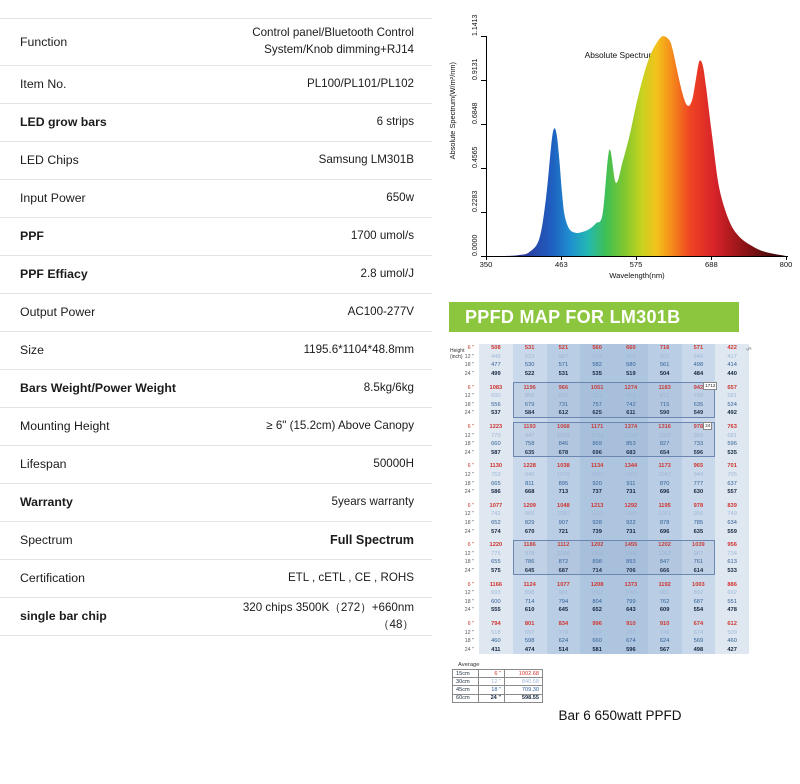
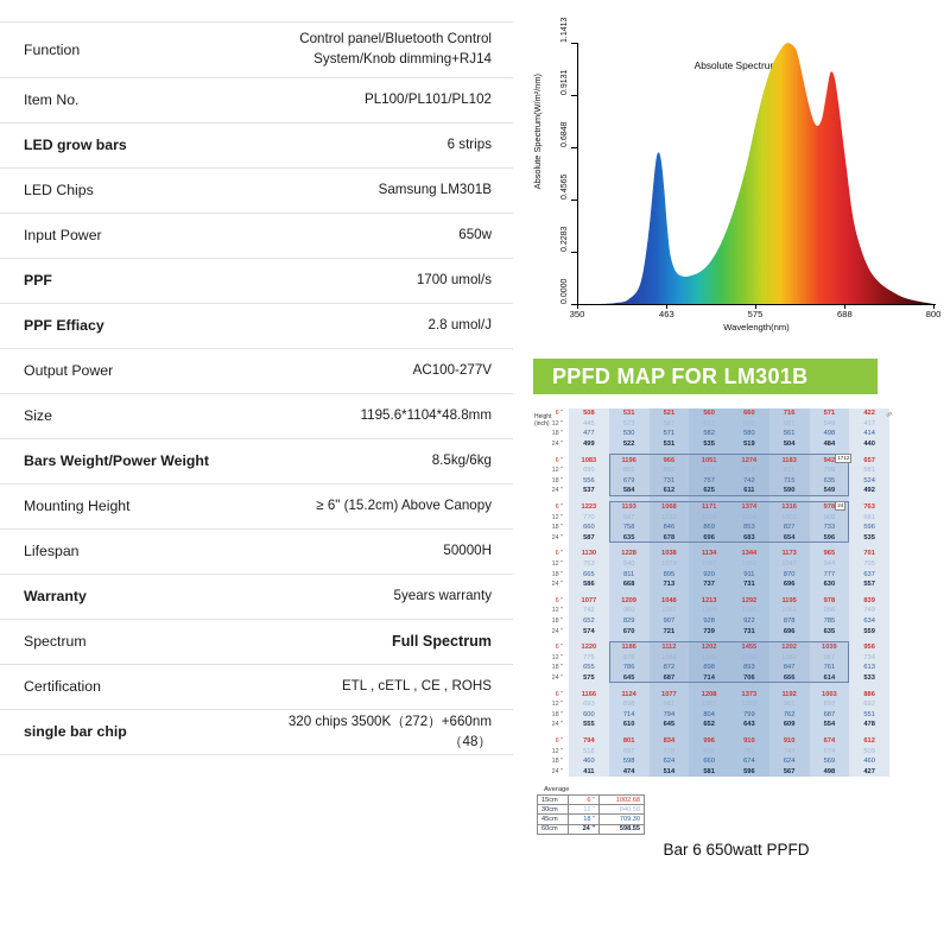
535: 0.55 -> 0.29
